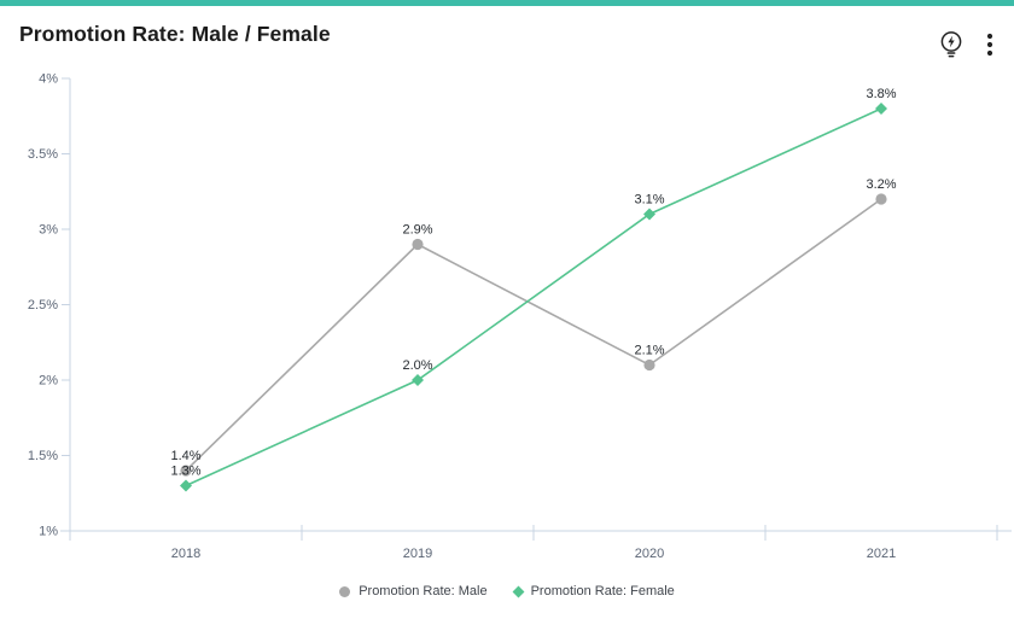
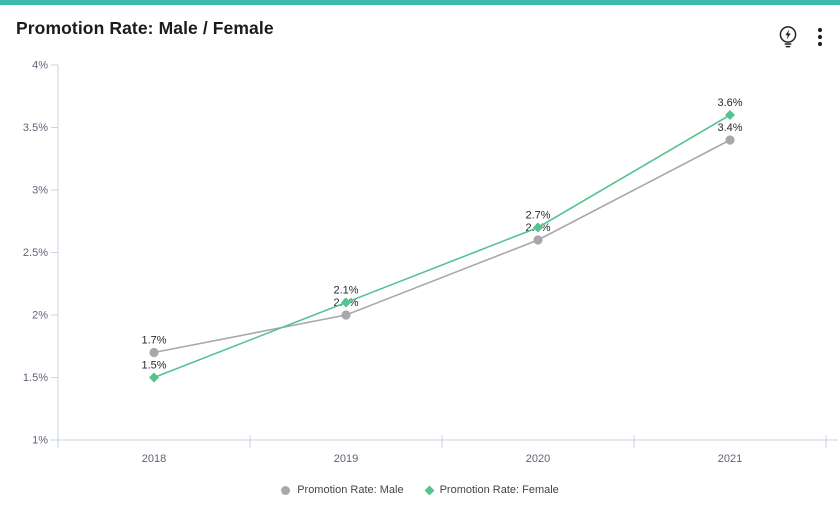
Promotion Rate: Male/2018: 1.4% -> 1.7%
Promotion Rate: Female/2018: 1.3% -> 1.5%
Promotion Rate: Male/2019: 2.9% -> 2.0%
Promotion Rate: Female/2019: 2.0% -> 2.1%
Promotion Rate: Male/2020: 2.1% -> 2.6%
Promotion Rate: Female/2020: 3.1% -> 2.7%
Promotion Rate: Male/2021: 3.2% -> 3.4%
Promotion Rate: Female/2021: 3.8% -> 3.6%
